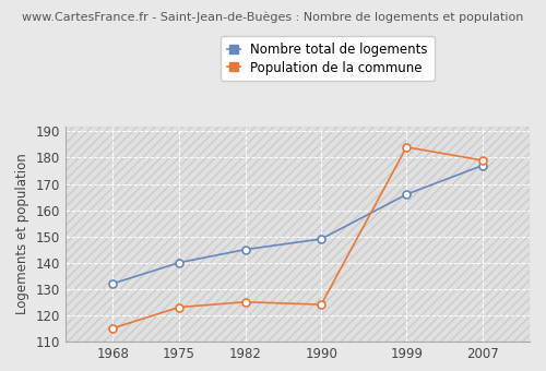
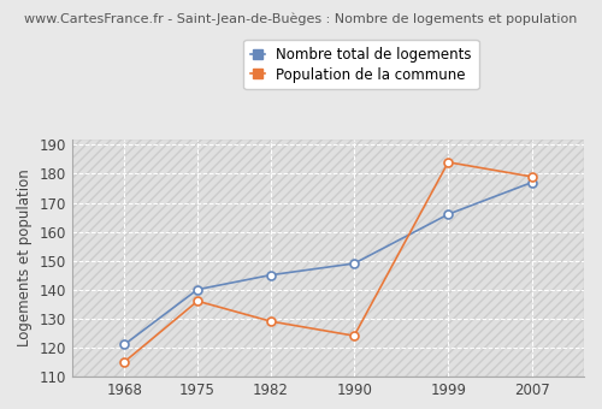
Nombre total de logements/1968: 132 -> 121
Population de la commune/1975: 123 -> 136
Population de la commune/1982: 125 -> 129
